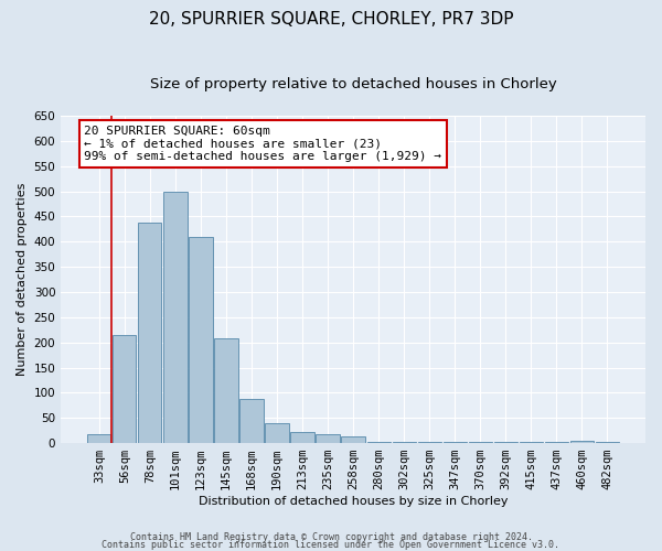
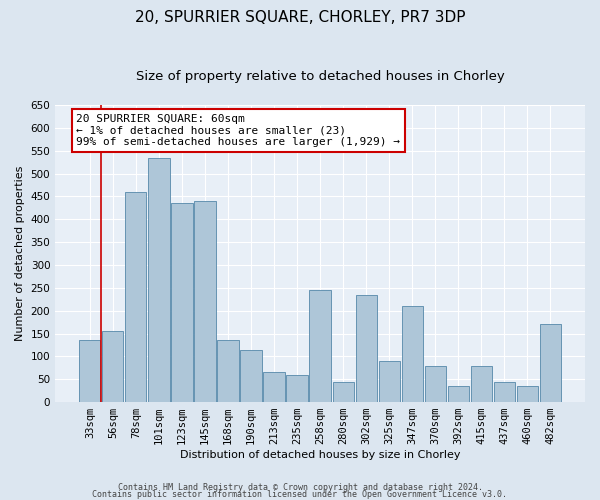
33sqm: 18 -> 135
56sqm: 215 -> 155
78sqm: 437 -> 460
101sqm: 500 -> 535
123sqm: 410 -> 435
145sqm: 207 -> 440
168sqm: 88 -> 135
190sqm: 40 -> 115
213sqm: 22 -> 65
235sqm: 18 -> 60
258sqm: 13 -> 245
280sqm: 2 -> 45
302sqm: 2 -> 235
325sqm: 2 -> 90
347sqm: 2 -> 210
370sqm: 2 -> 80
392sqm: 2 -> 35
415sqm: 2 -> 80
437sqm: 2 -> 45
460sqm: 5 -> 35
482sqm: 3 -> 170
